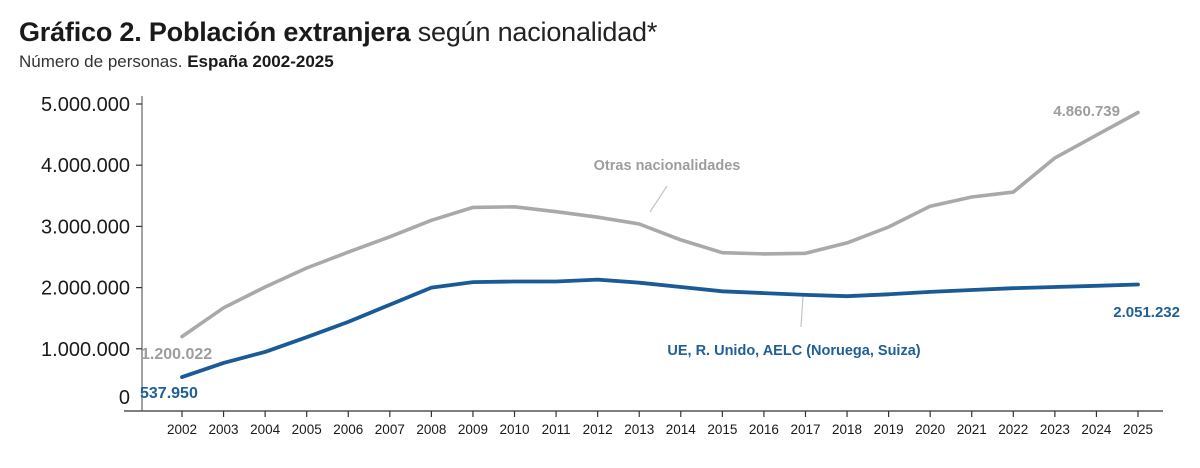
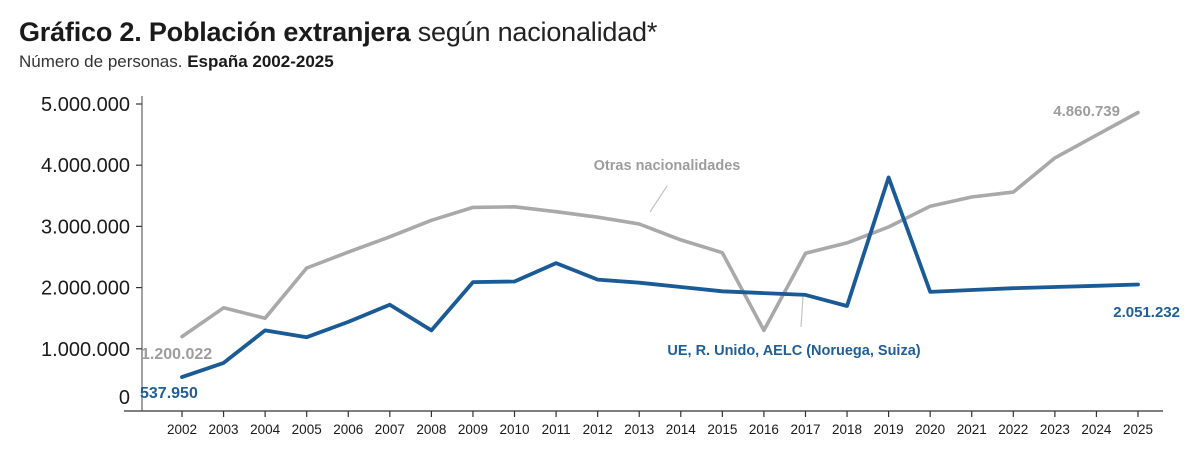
Otras nacionalidades/2004: 2000000 -> 1500000
UE, R. Unido, AELC (Noruega, Suiza)/2004: 1000000 -> 1300000
UE, R. Unido, AELC (Noruega, Suiza)/2008: 2000000 -> 1300000
UE, R. Unido, AELC (Noruega, Suiza)/2011: 2100000 -> 2400000
Otras nacionalidades/2016: 2600000 -> 1300000
UE, R. Unido, AELC (Noruega, Suiza)/2018: 1900000 -> 1700000
UE, R. Unido, AELC (Noruega, Suiza)/2019: 1900000 -> 3800000
